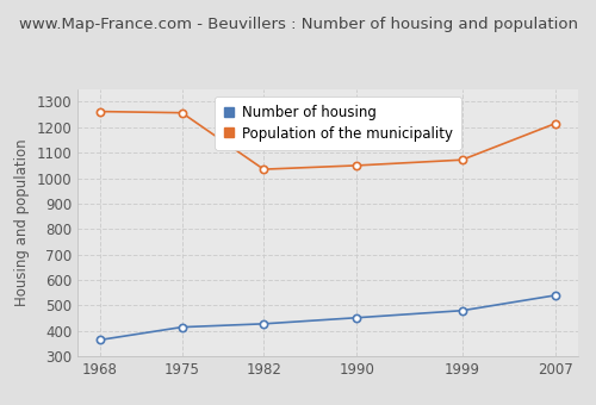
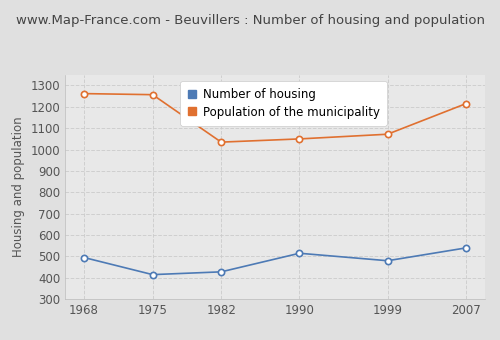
Number of housing/1968: 365 -> 495
Number of housing/1990: 452 -> 515
